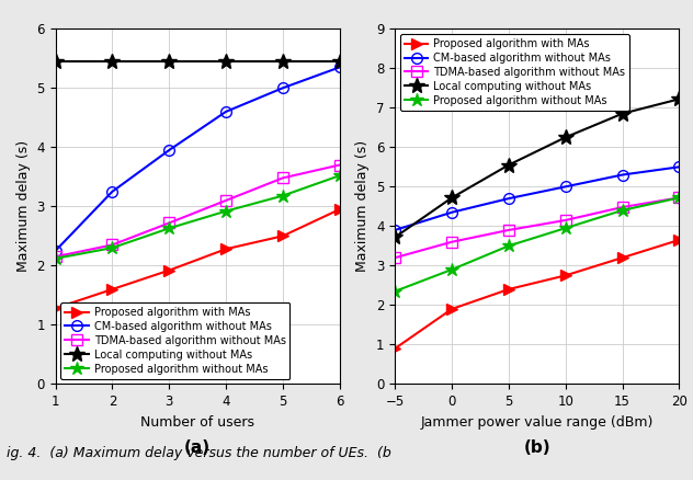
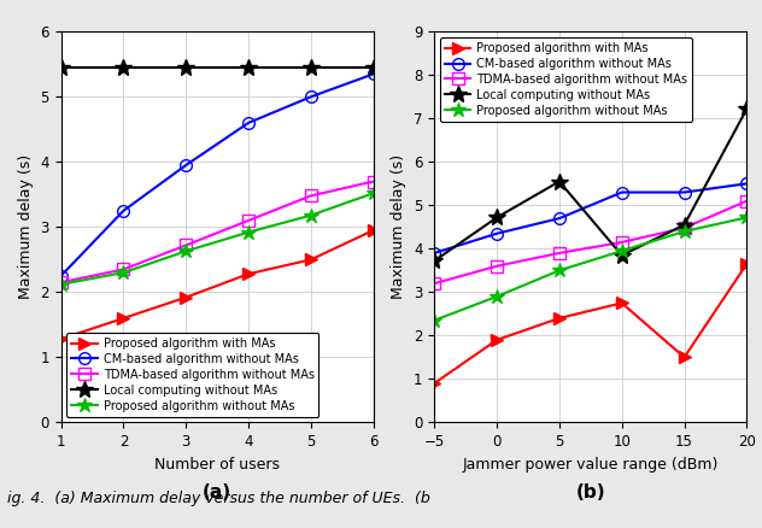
CM-based algorithm without MAs/10: 5.00 -> 5.30
Local computing without MAs/10: 6.25 -> 3.85
Proposed algorithm with MAs/15: 3.20 -> 1.50
Local computing without MAs/15: 6.85 -> 4.55
TDMA-based algorithm without MAs/20: 4.72 -> 5.10
